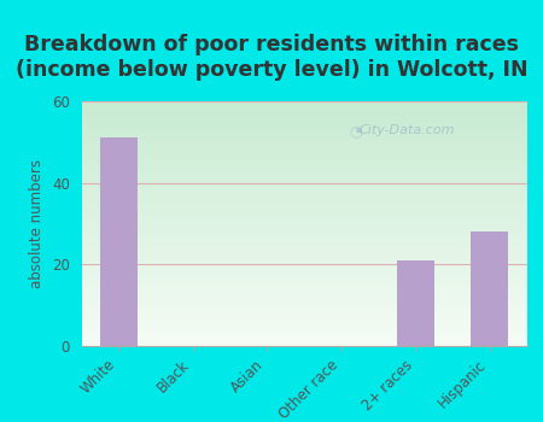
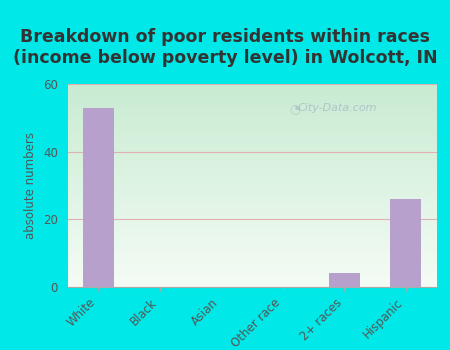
White: 51 -> 53
2+ races: 21 -> 4
Hispanic: 28 -> 26
